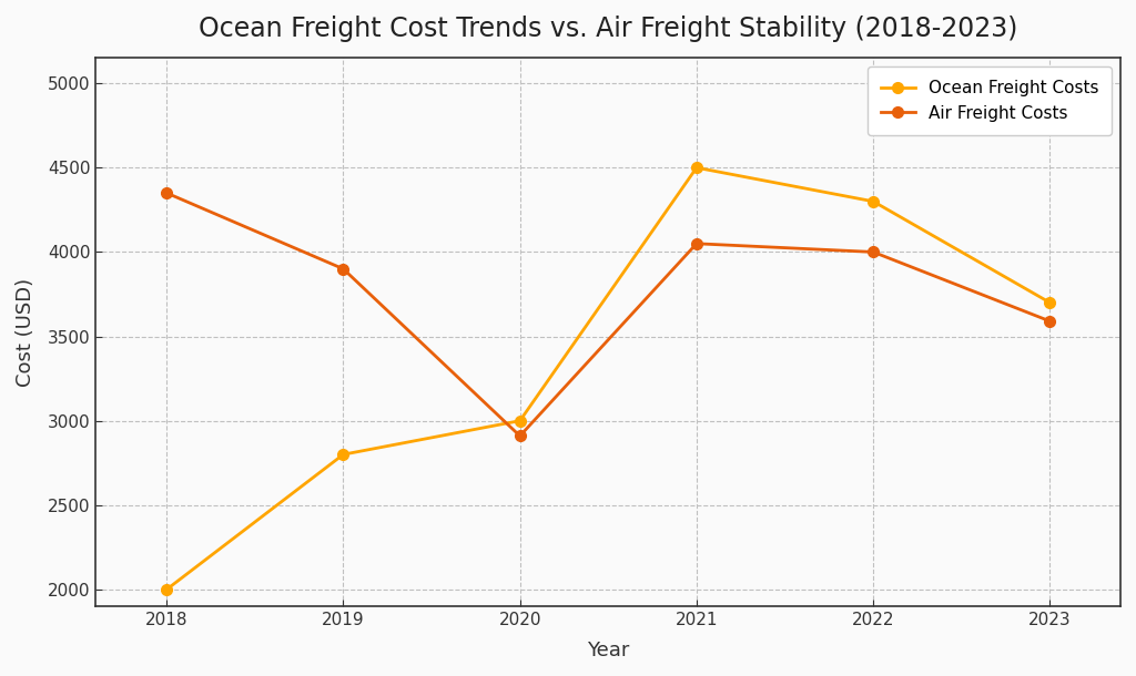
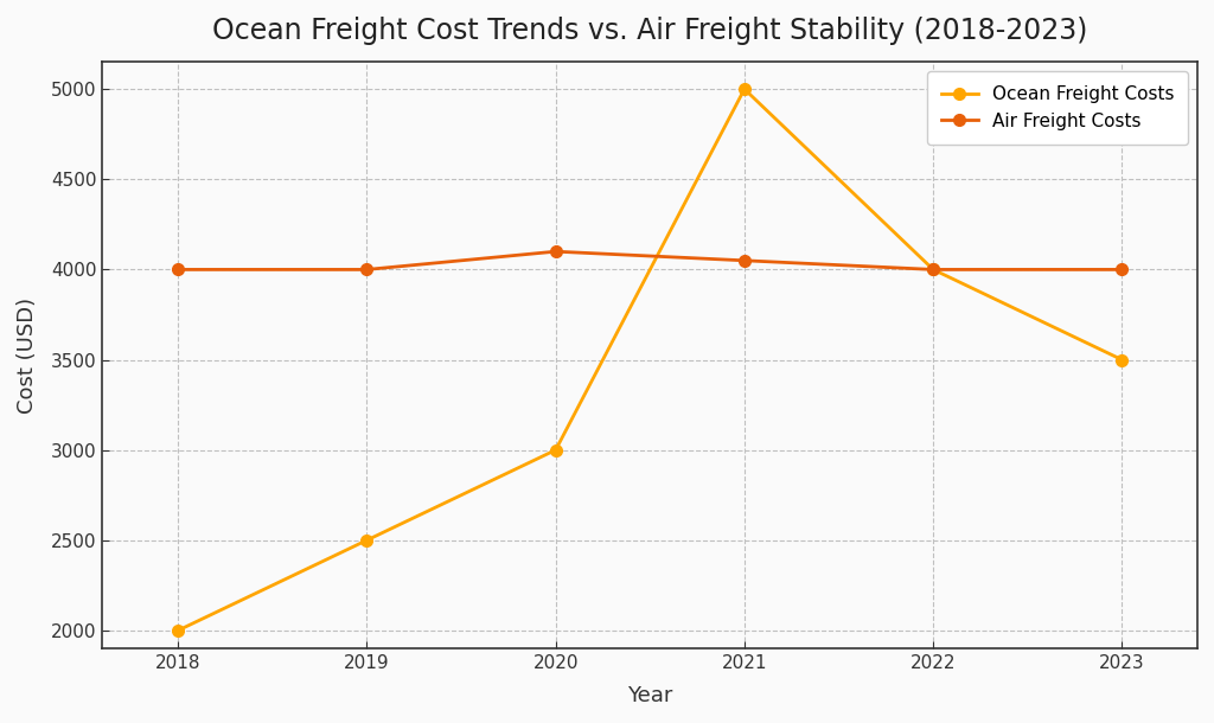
Air Freight Costs/2018: 4350 -> 4000
Ocean Freight Costs/2019: 2800 -> 2500
Air Freight Costs/2019: 3900 -> 4000
Air Freight Costs/2020: 2910 -> 4100
Ocean Freight Costs/2021: 4500 -> 5000
Ocean Freight Costs/2022: 4300 -> 4000
Ocean Freight Costs/2023: 3700 -> 3500
Air Freight Costs/2023: 3590 -> 4000
